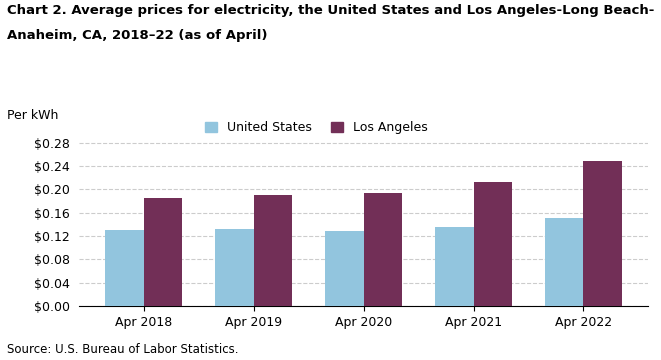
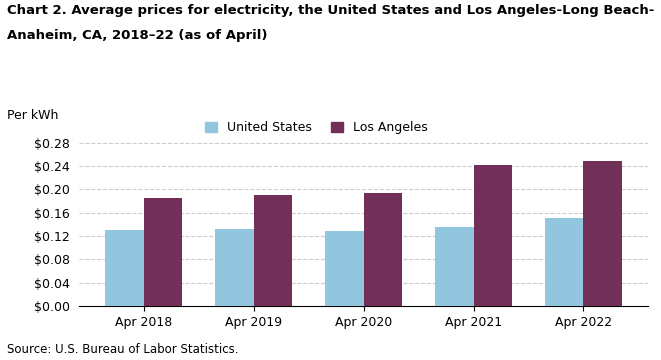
Los Angeles/Apr 2021: $0.212 -> $0.242
